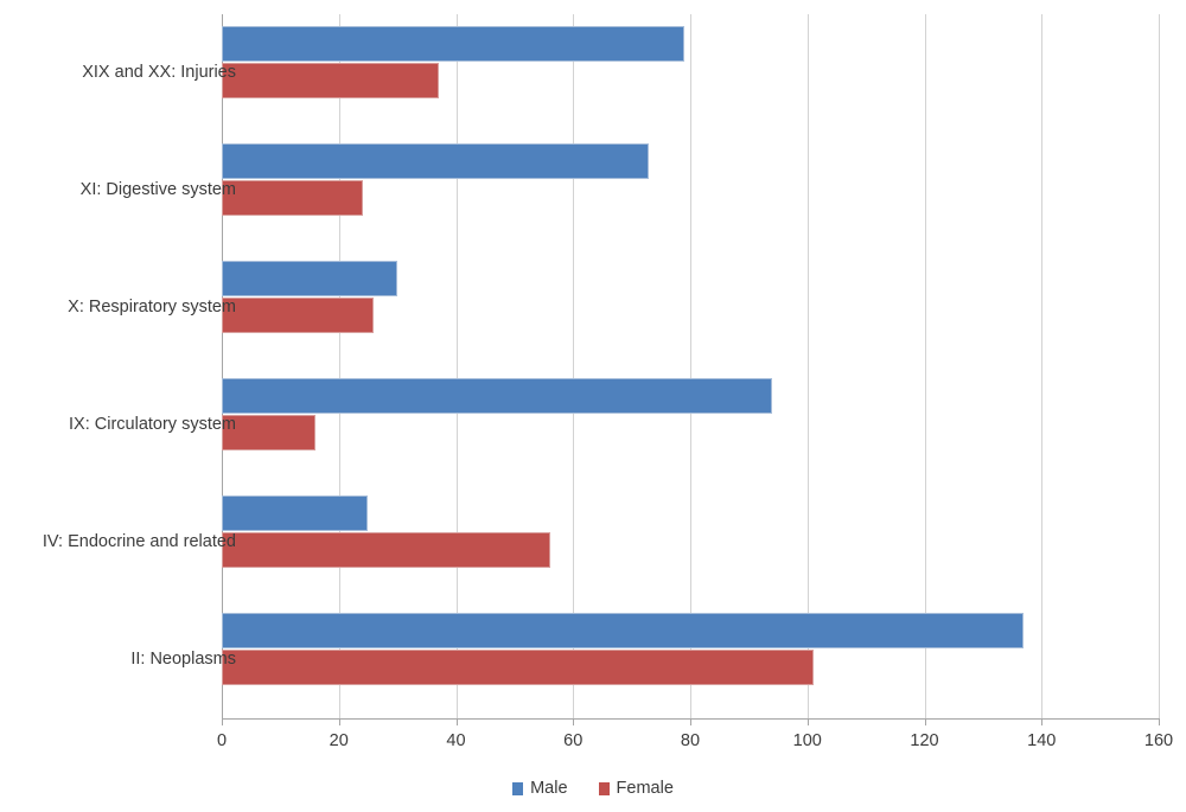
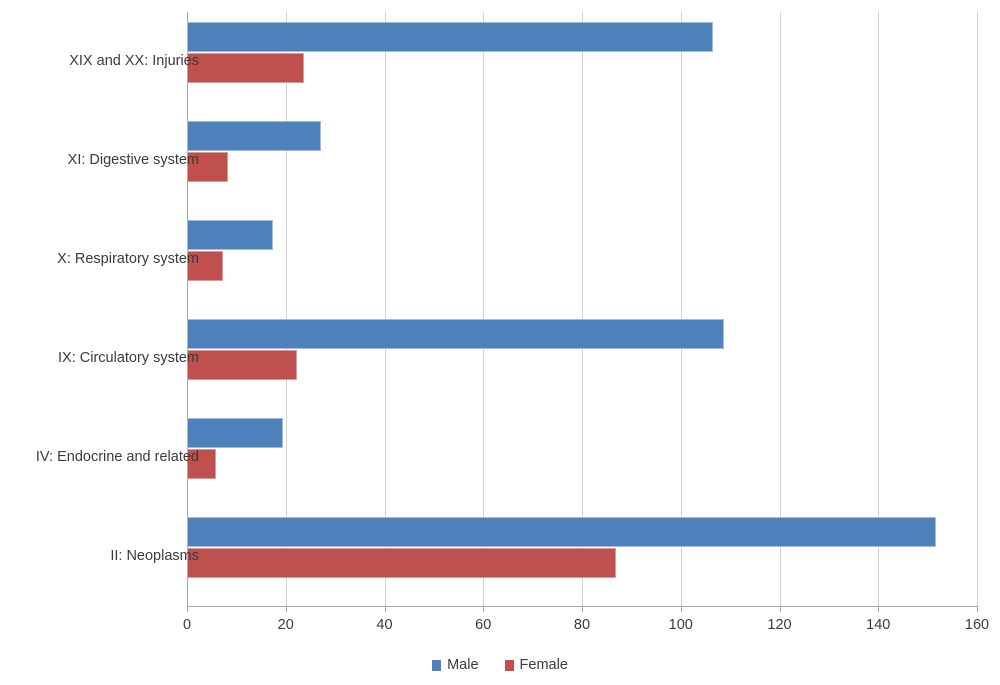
Male/XIX and XX: Injuries: 79 -> 106
Female/XIX and XX: Injuries: 37 -> 24
Male/XI: Digestive system: 73 -> 27
Female/XI: Digestive system: 24 -> 8
Male/X: Respiratory system: 30 -> 17
Female/X: Respiratory system: 26 -> 7
Male/IX: Circulatory system: 94 -> 109
Female/IX: Circulatory system: 16 -> 22
Male/IV: Endocrine and related: 25 -> 19
Female/IV: Endocrine and related: 56 -> 6
Male/II: Neoplasms: 137 -> 152
Female/II: Neoplasms: 101 -> 87
